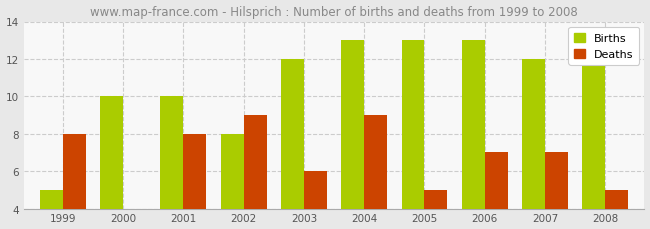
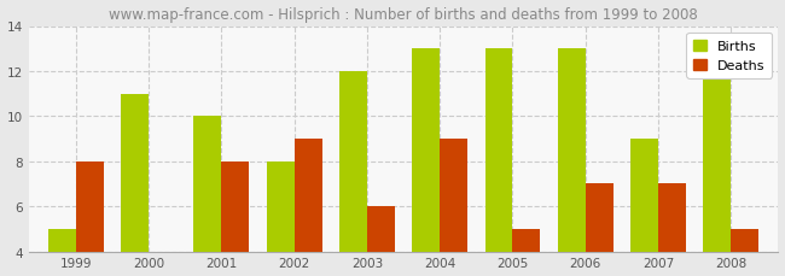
Births/2000: 10 -> 11
Births/2007: 12 -> 9
